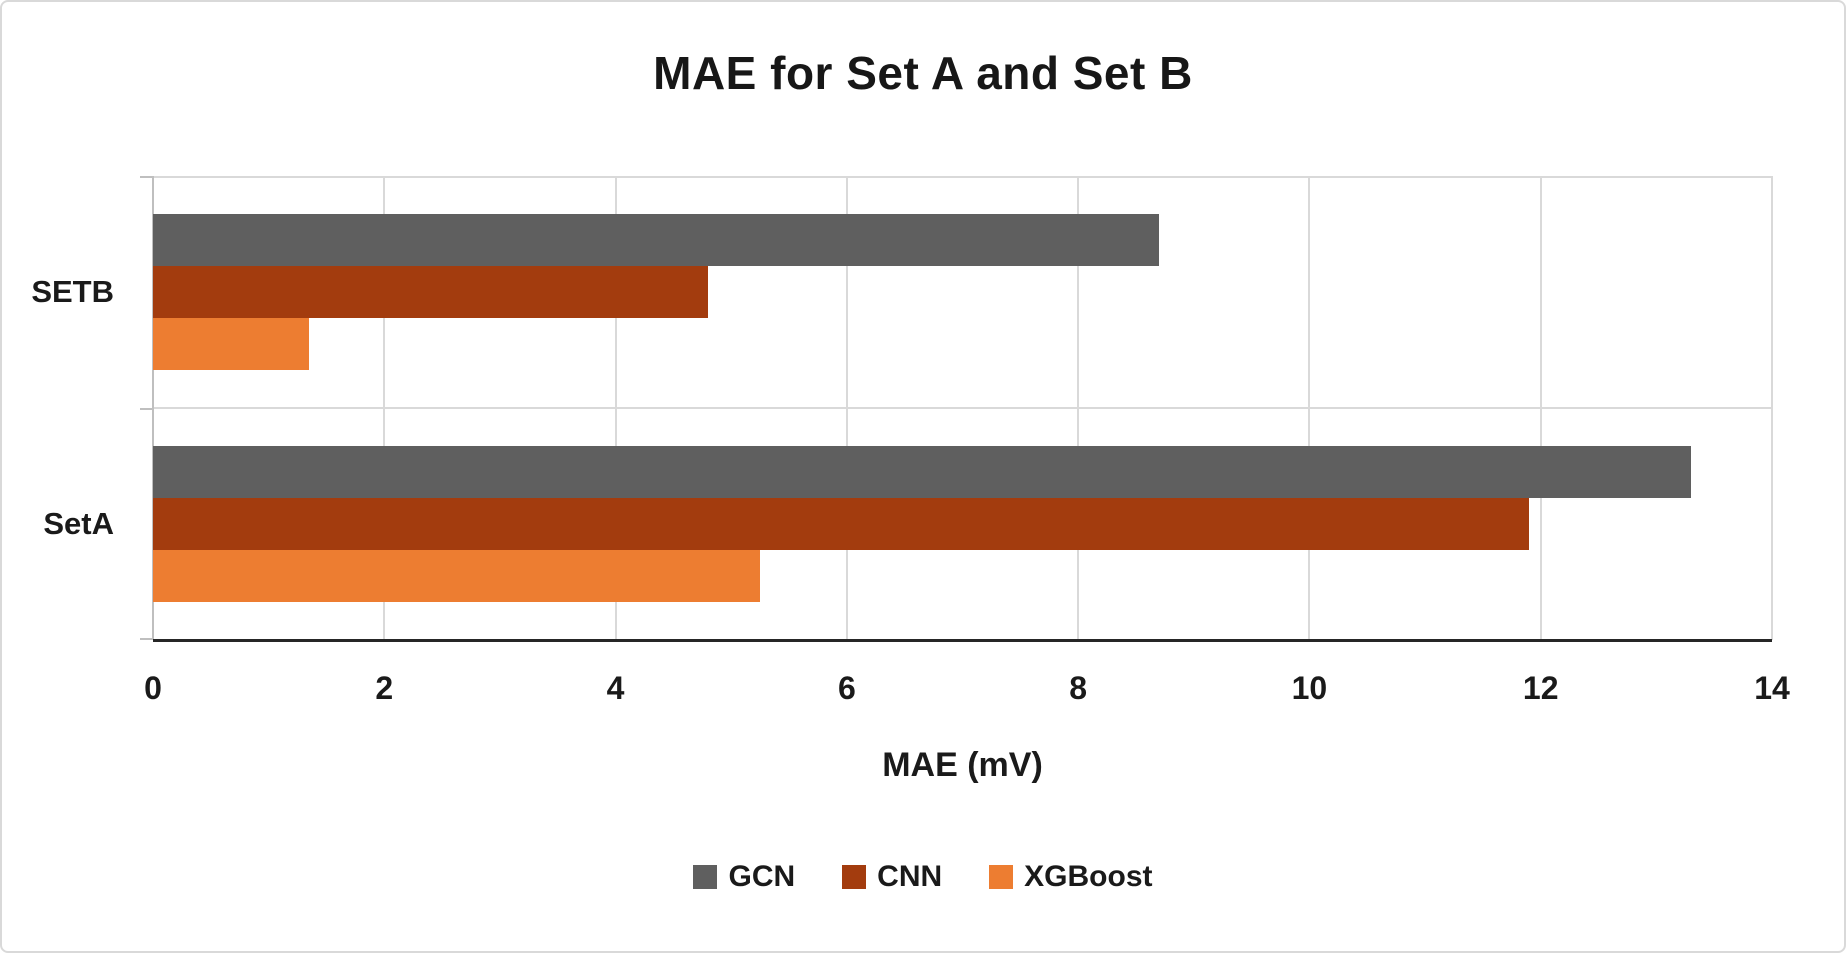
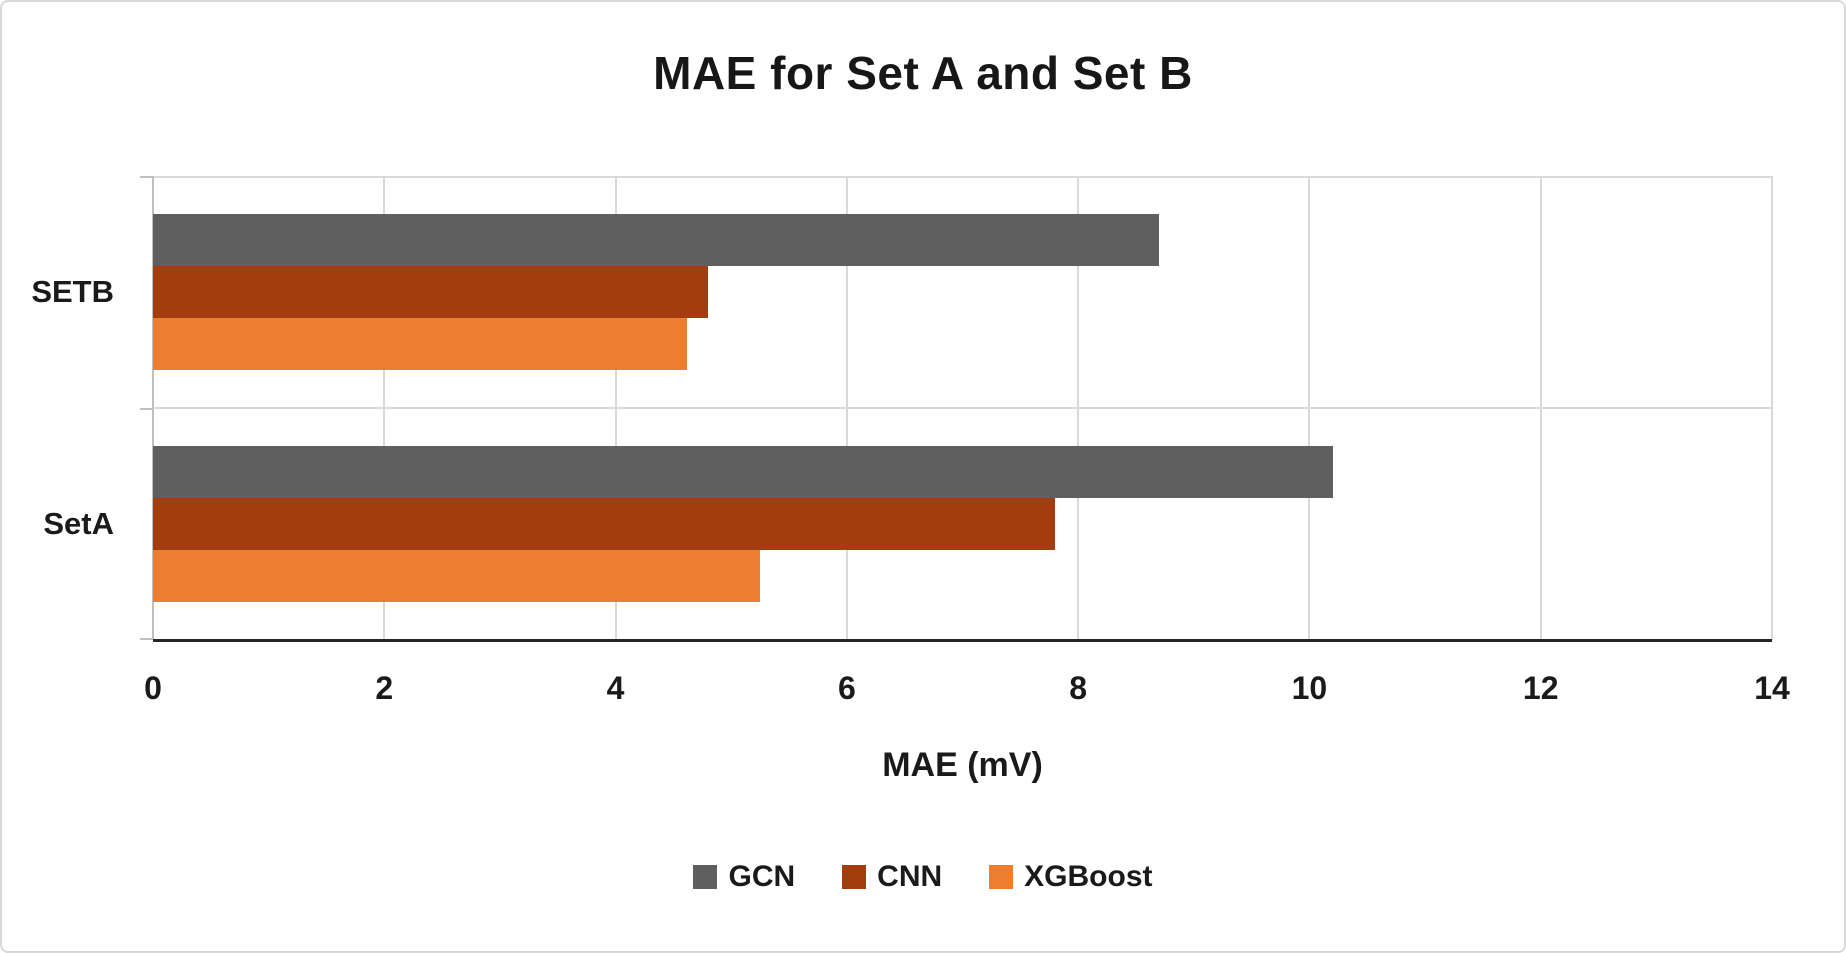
XGBoost/SETB: 1.35 -> 4.62
GCN/SetA: 13.3 -> 10.2
CNN/SetA: 11.9 -> 7.8
